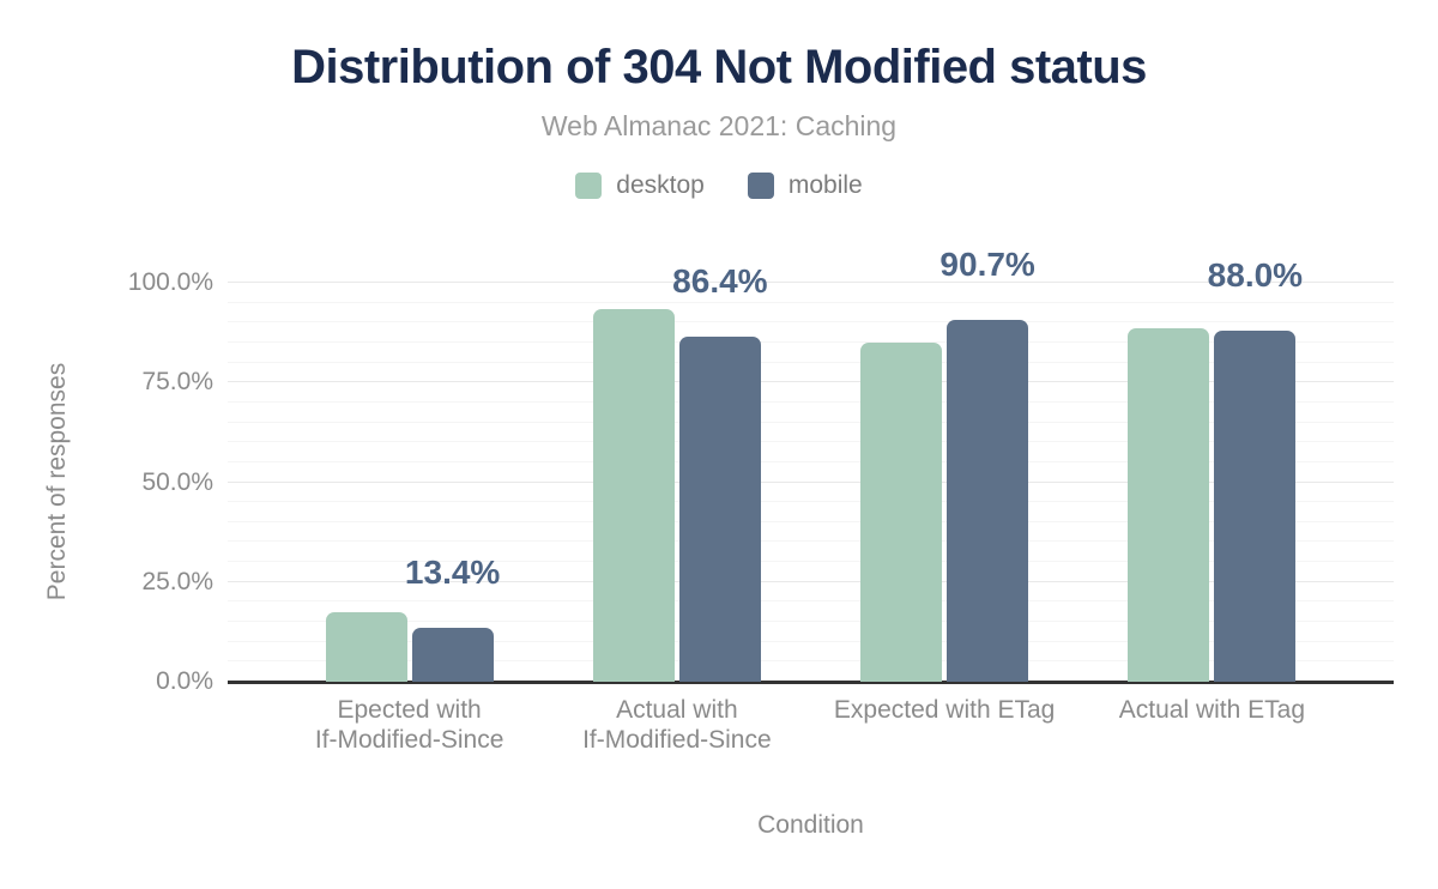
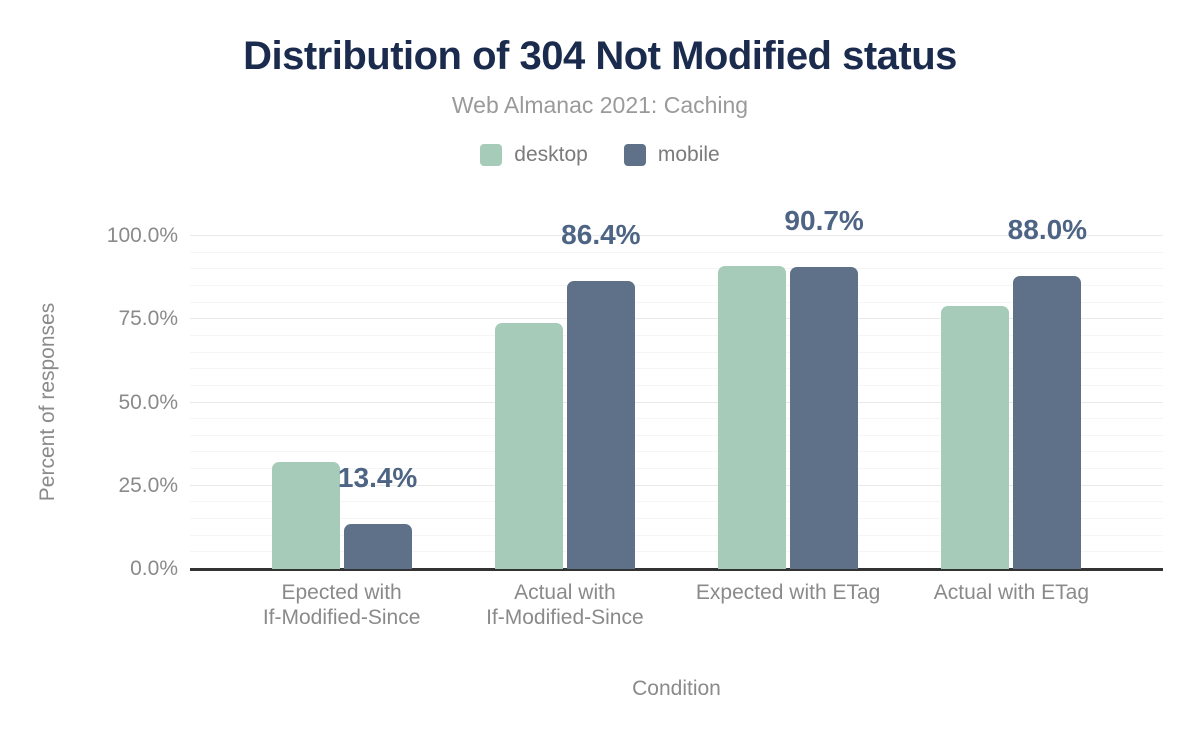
desktop/Epected with If-Modified-Since: 17% -> 32%
desktop/Actual with If-Modified-Since: 93% -> 74%
desktop/Expected with ETag: 85% -> 91%
desktop/Actual with ETag: 89% -> 79%
